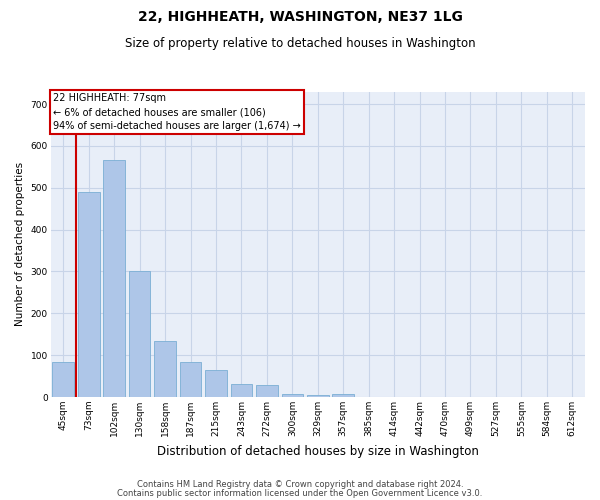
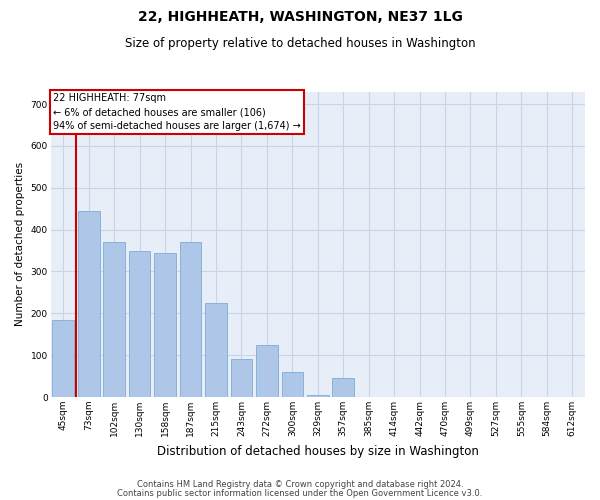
45sqm: 83 -> 185
73sqm: 490 -> 445
102sqm: 567 -> 370
130sqm: 302 -> 350
158sqm: 135 -> 345
187sqm: 83 -> 370
215sqm: 65 -> 225
243sqm: 32 -> 90
272sqm: 28 -> 125
300sqm: 8 -> 60
357sqm: 8 -> 45
